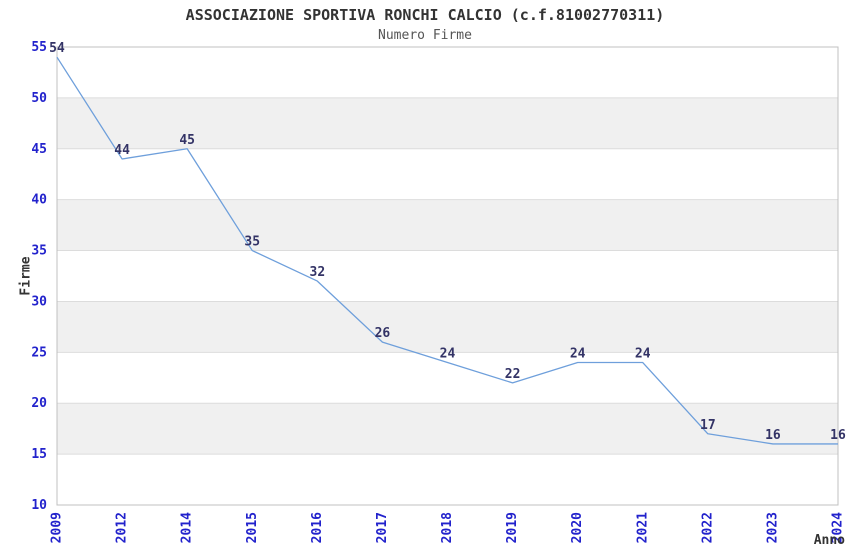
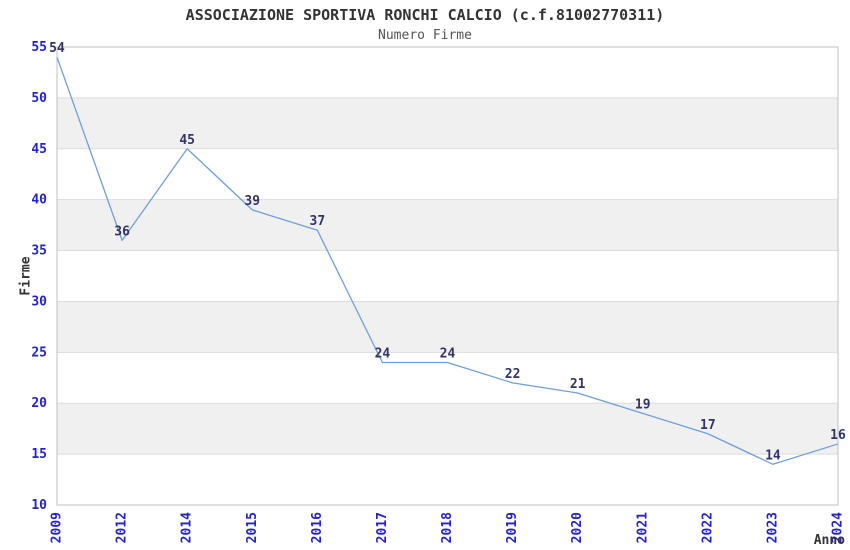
2012: 44 -> 36
2015: 35 -> 39
2016: 32 -> 37
2017: 26 -> 24
2020: 24 -> 21
2021: 24 -> 19
2023: 16 -> 14
